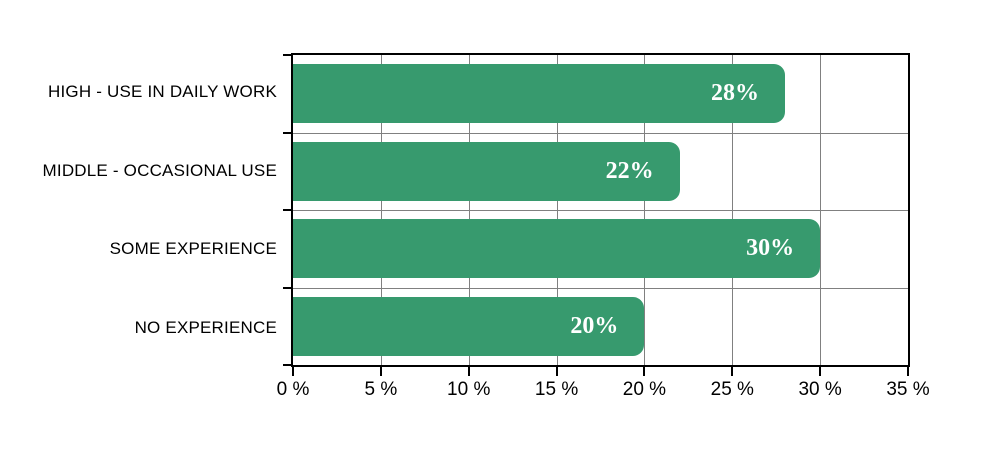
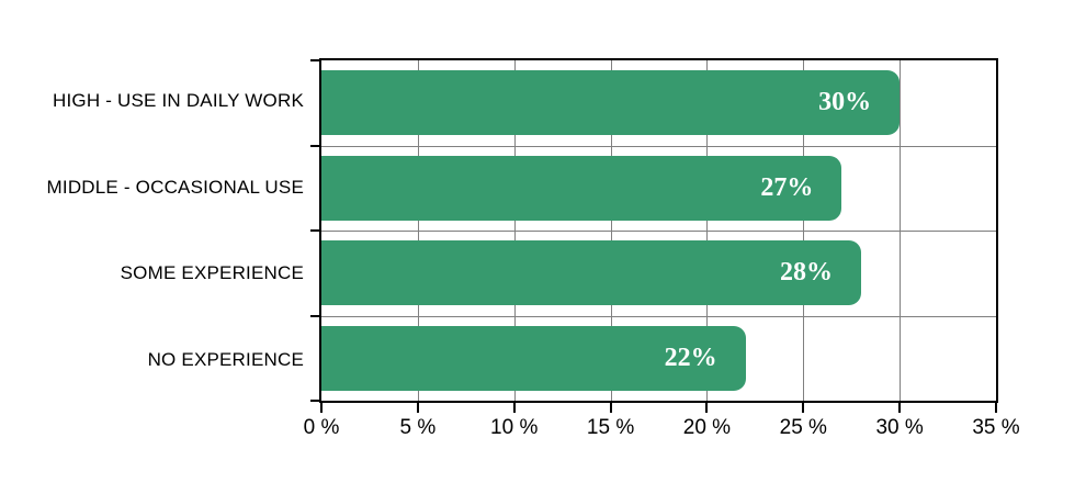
HIGH - USE IN DAILY WORK: 28% -> 30%
MIDDLE - OCCASIONAL USE: 22% -> 27%
SOME EXPERIENCE: 30% -> 28%
NO EXPERIENCE: 20% -> 22%
